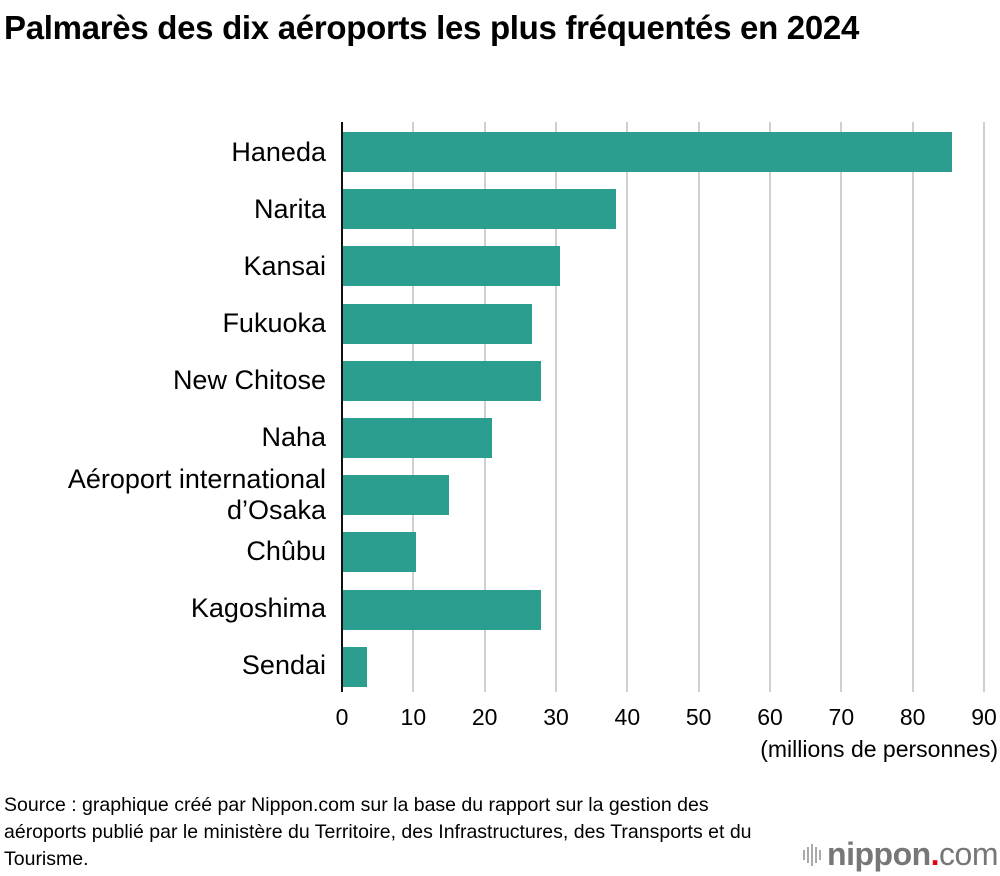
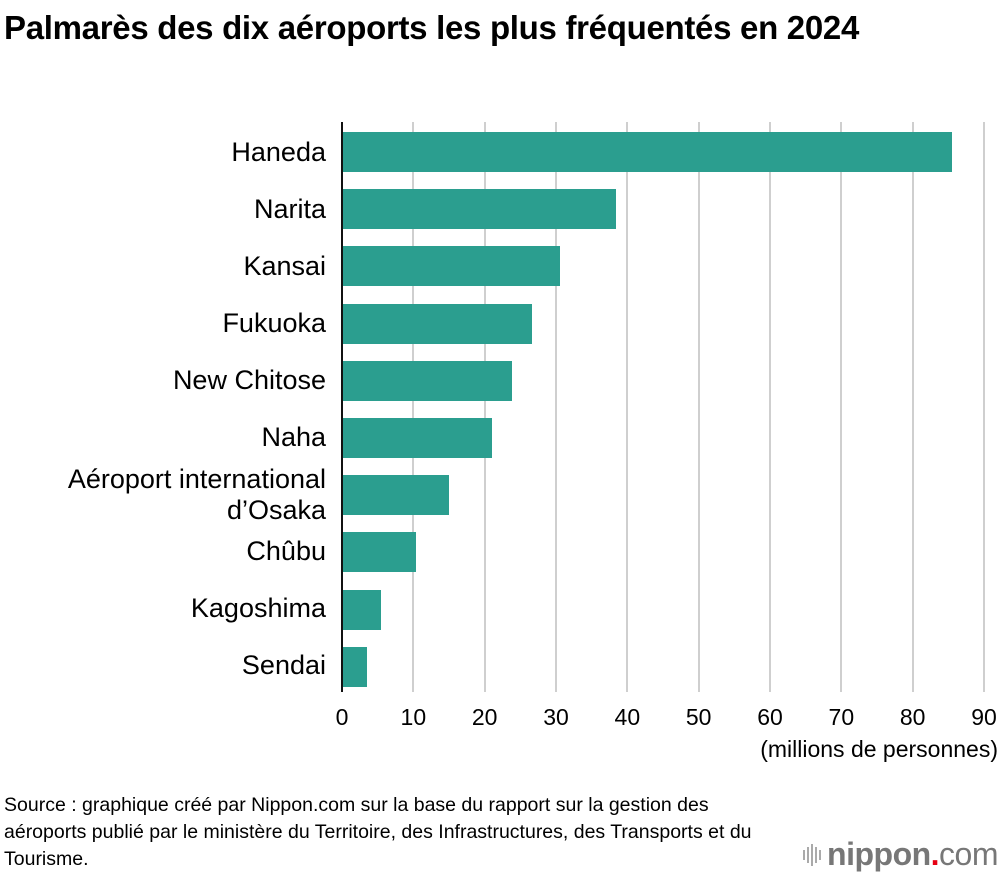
New Chitose: 28 -> 24
Kagoshima: 28 -> 6
